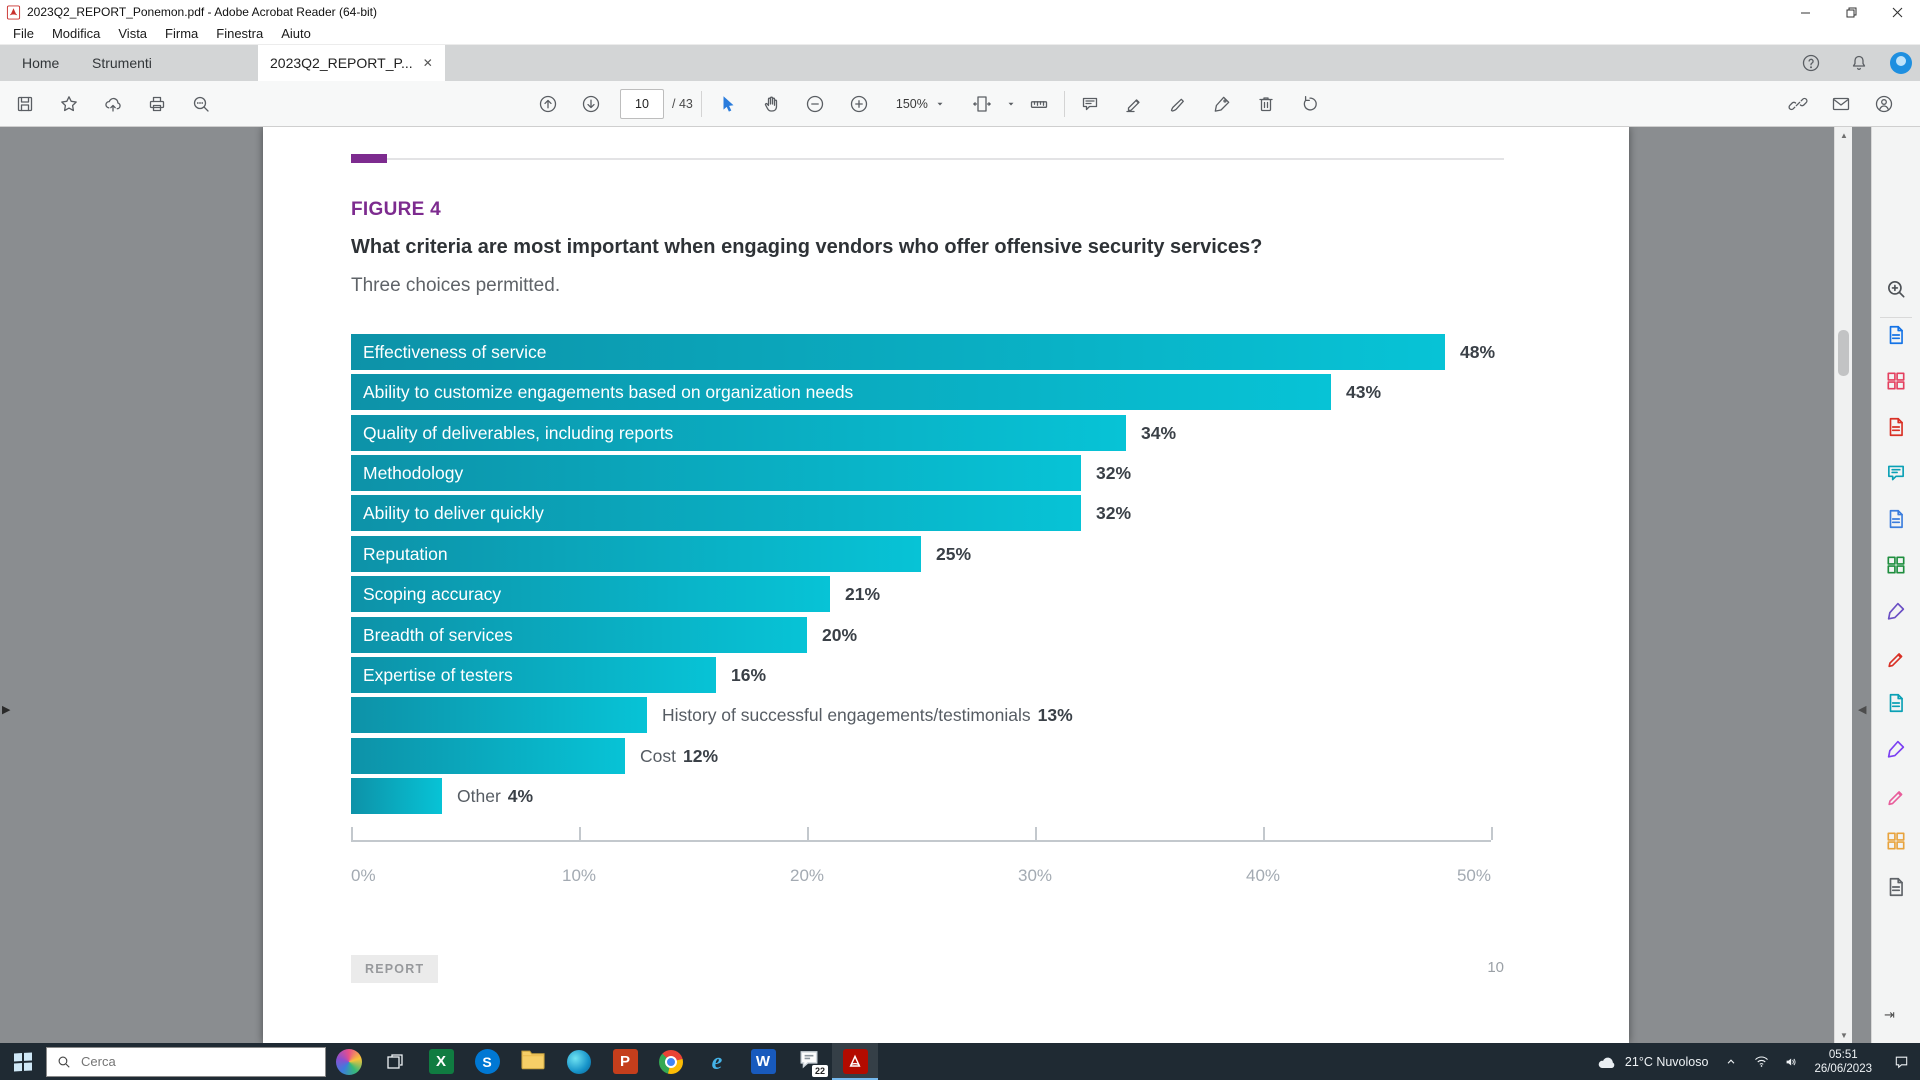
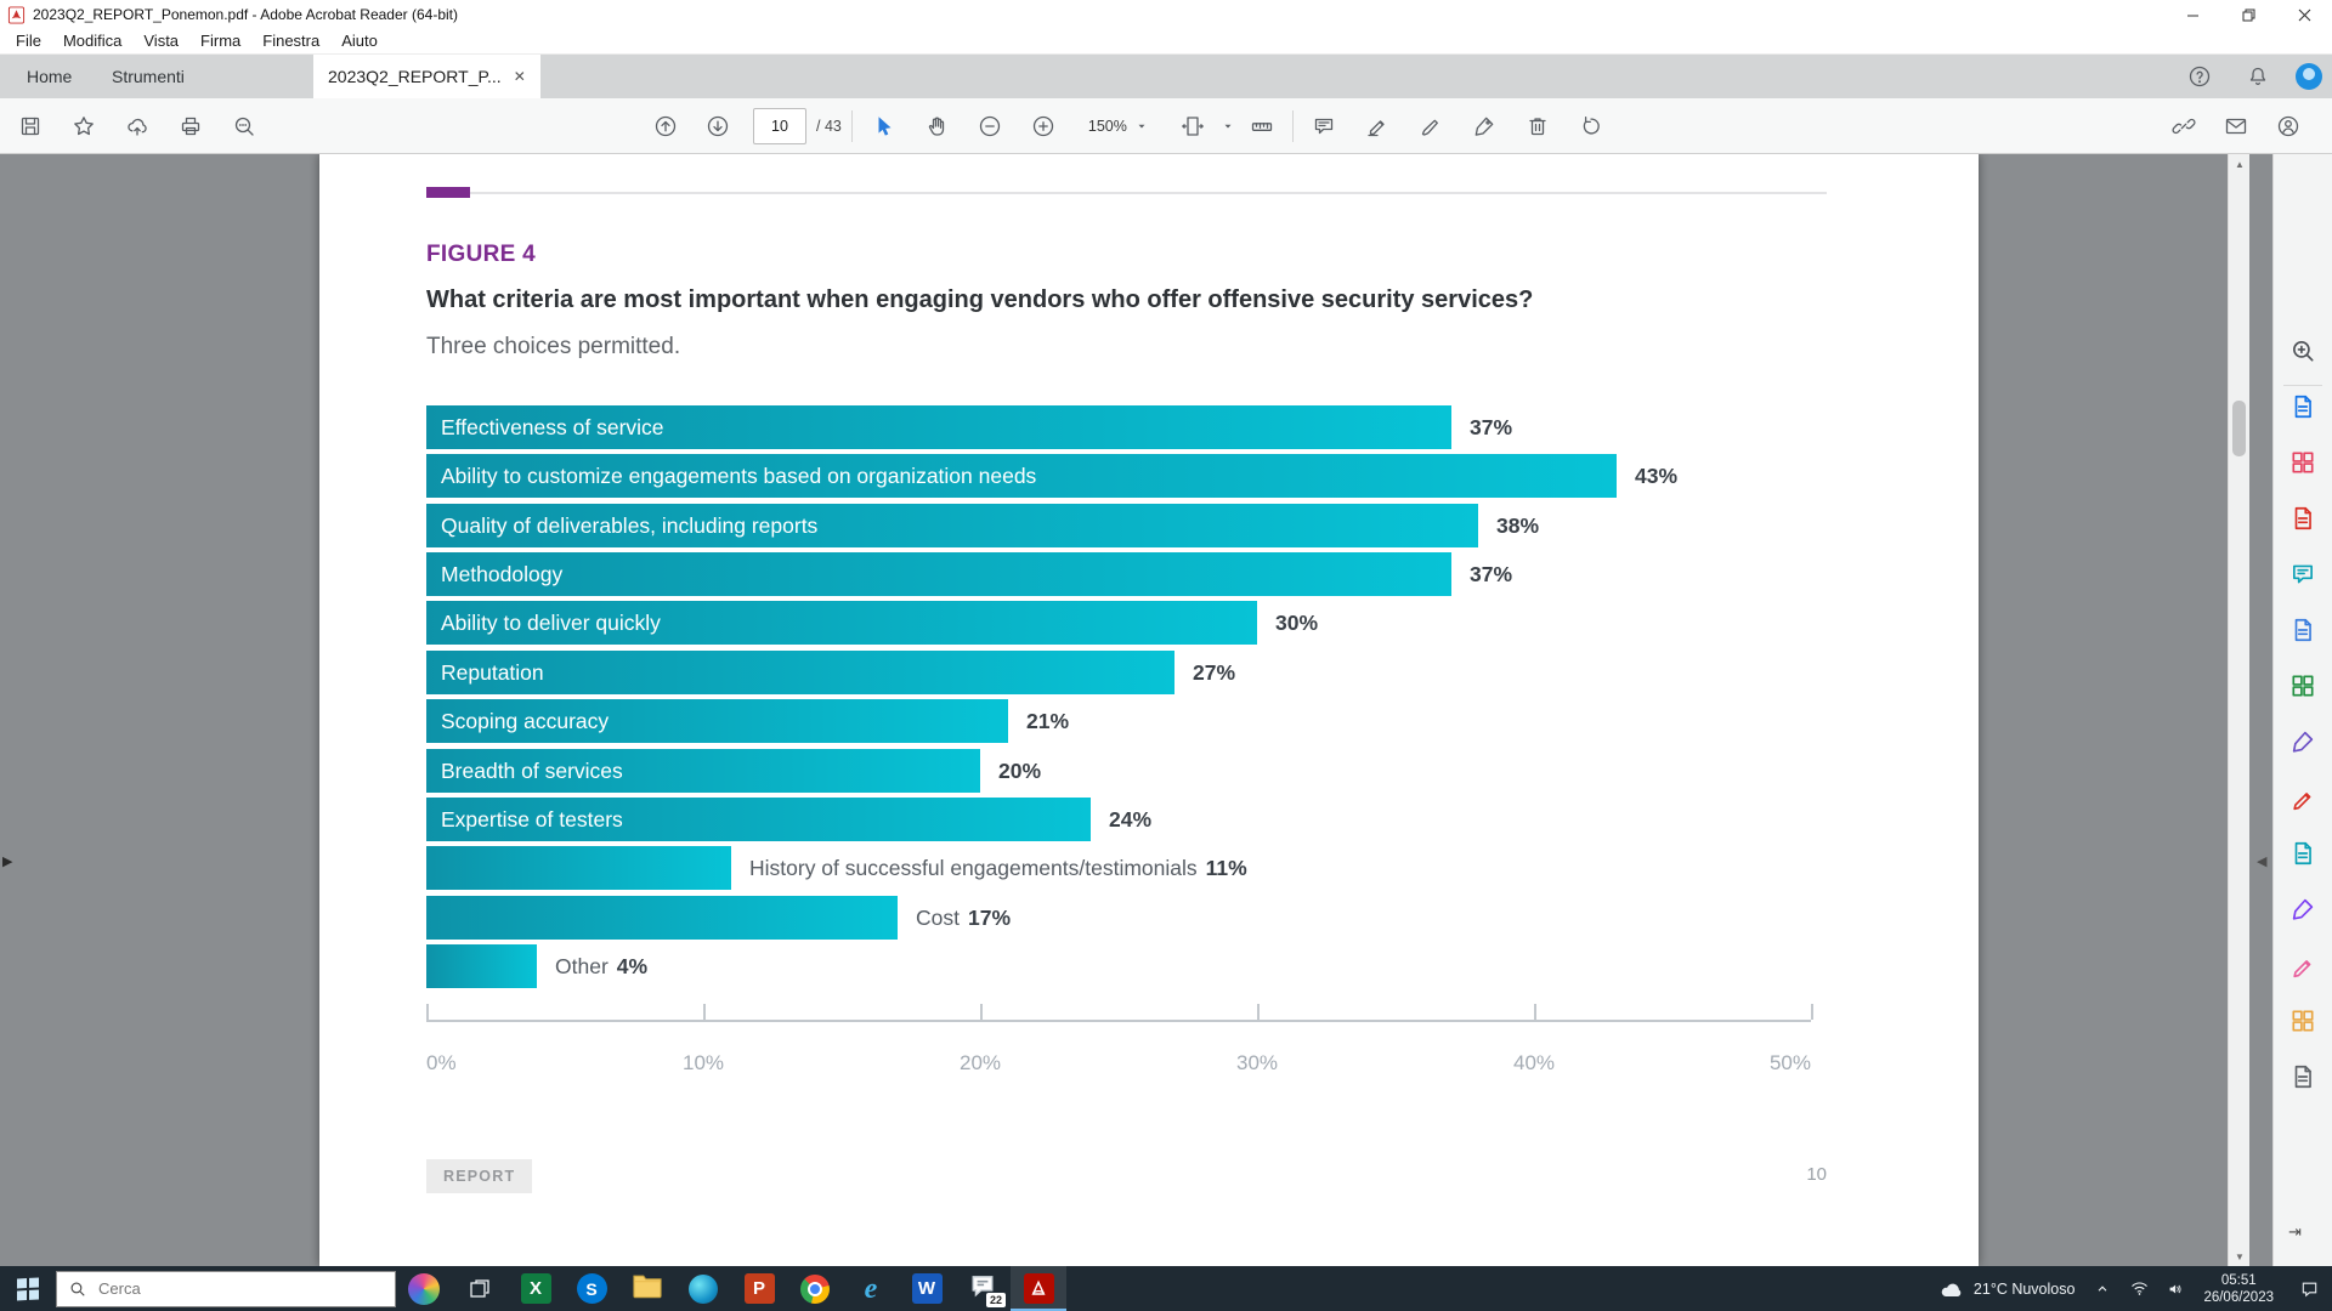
Effectiveness of service: 48% -> 37%
Quality of deliverables, including reports: 34% -> 38%
Methodology: 32% -> 37%
Ability to deliver quickly: 32% -> 30%
Reputation: 25% -> 27%
Expertise of testers: 16% -> 24%
History of successful engagements/testimonials: 13% -> 11%
Cost: 12% -> 17%
